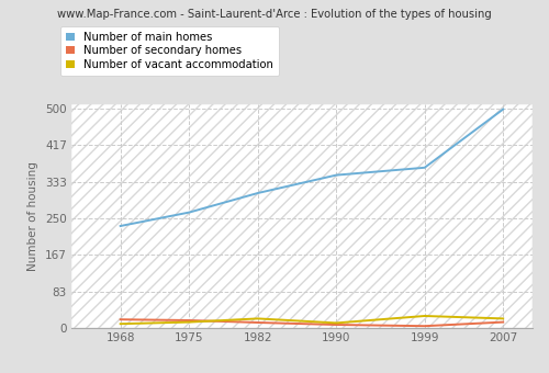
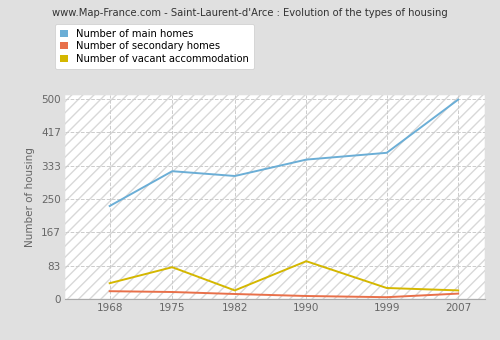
Number of vacant accommodation/1968: 10 -> 40
Number of main homes/1975: 264 -> 320
Number of vacant accommodation/1975: 14 -> 80
Number of vacant accommodation/1990: 12 -> 95
